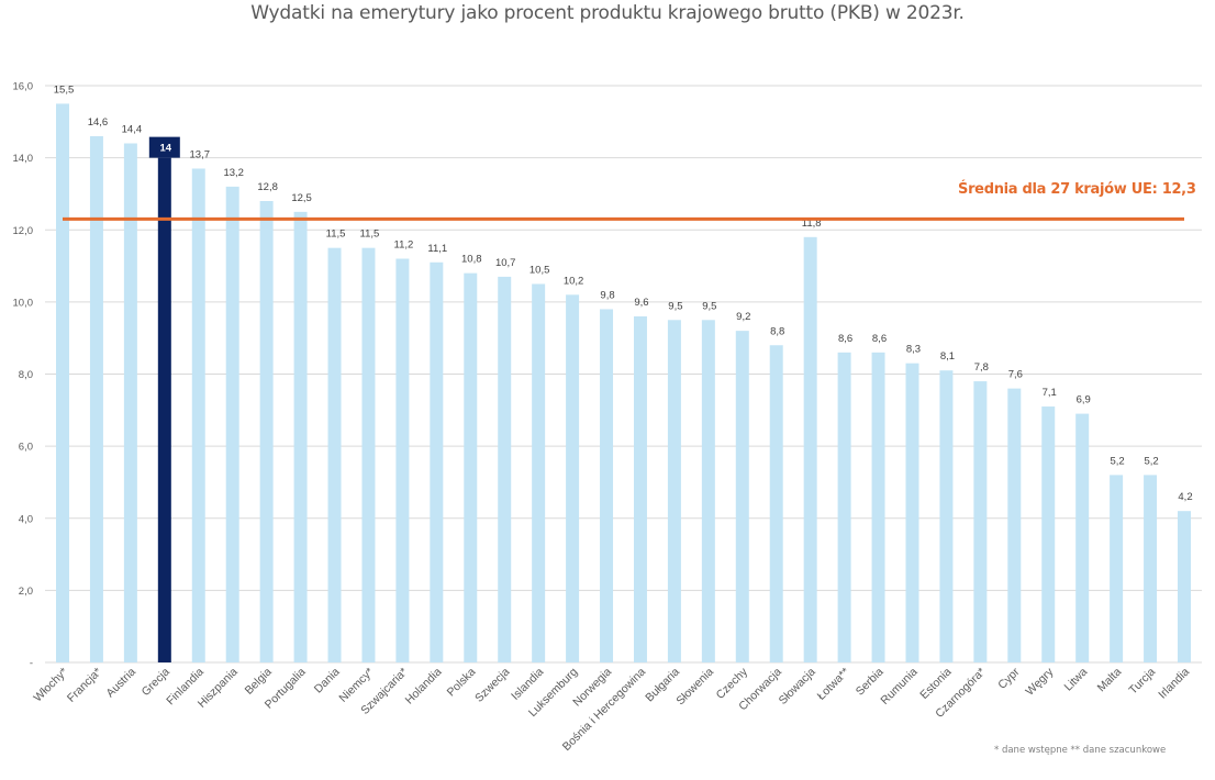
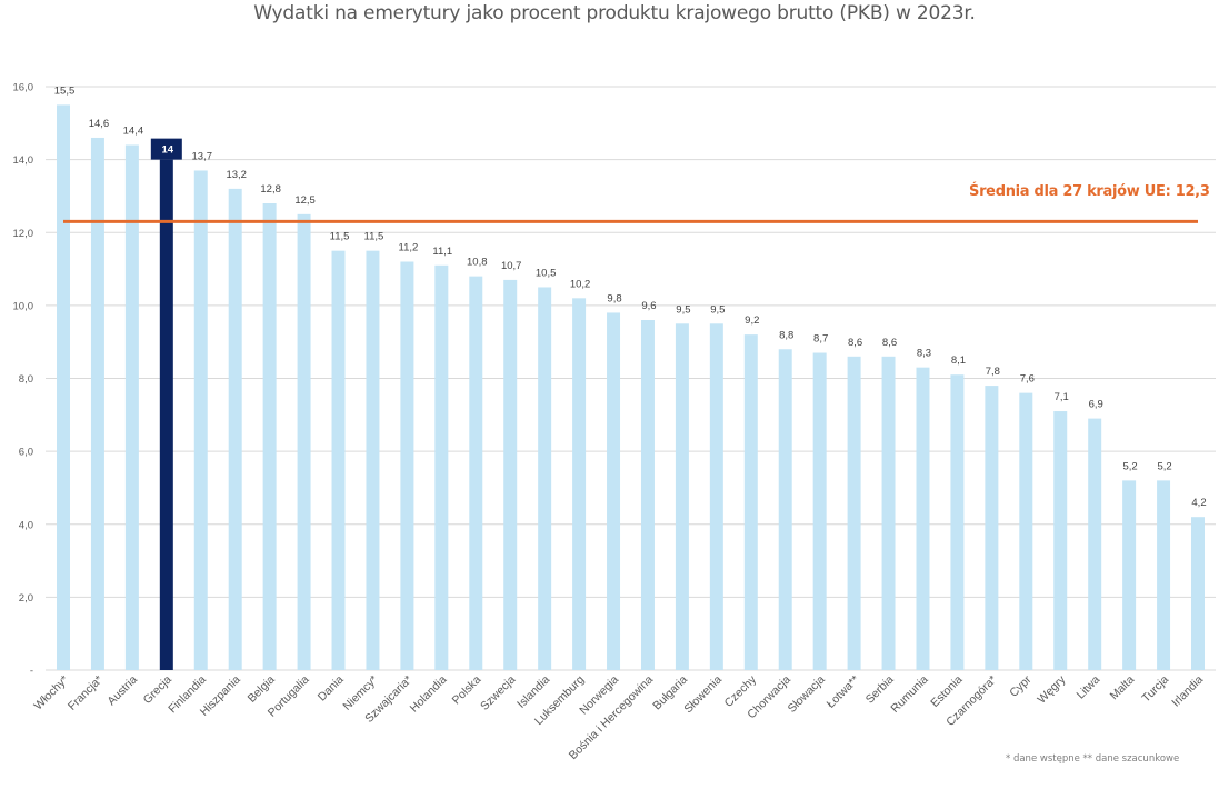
Słowacja: 11,8 -> 8,7
